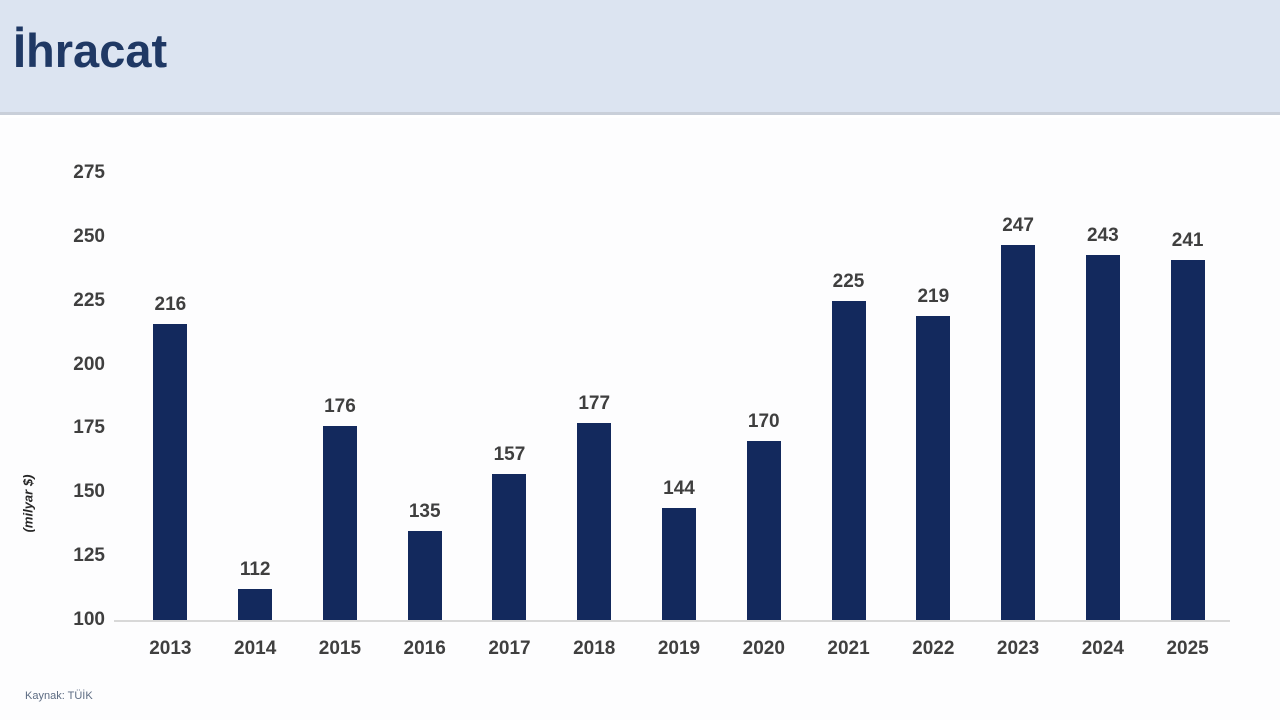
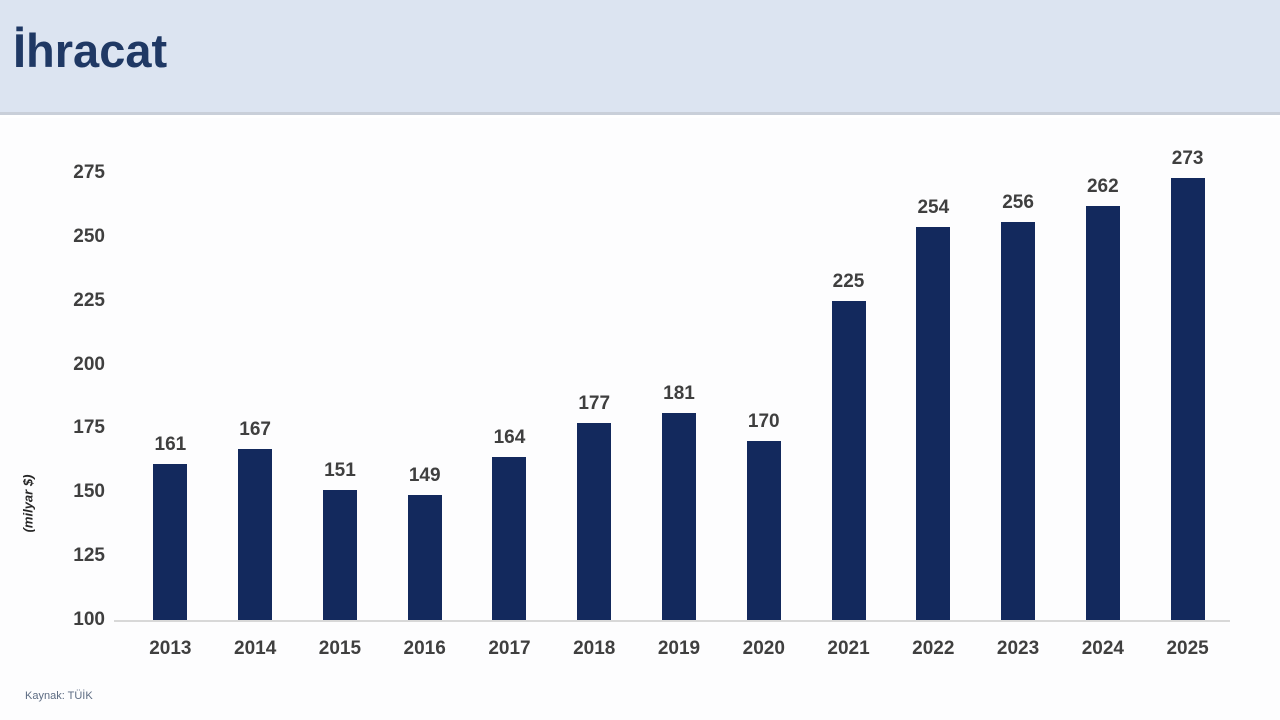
2013: 216 -> 161
2014: 112 -> 167
2015: 176 -> 151
2016: 135 -> 149
2017: 157 -> 164
2019: 144 -> 181
2022: 219 -> 254
2023: 247 -> 256
2024: 243 -> 262
2025: 241 -> 273
